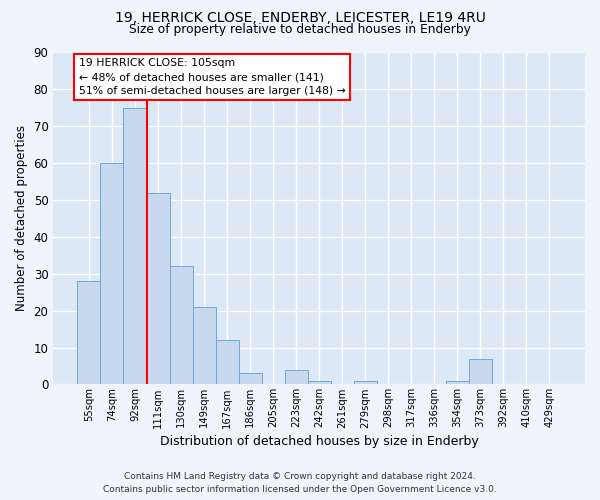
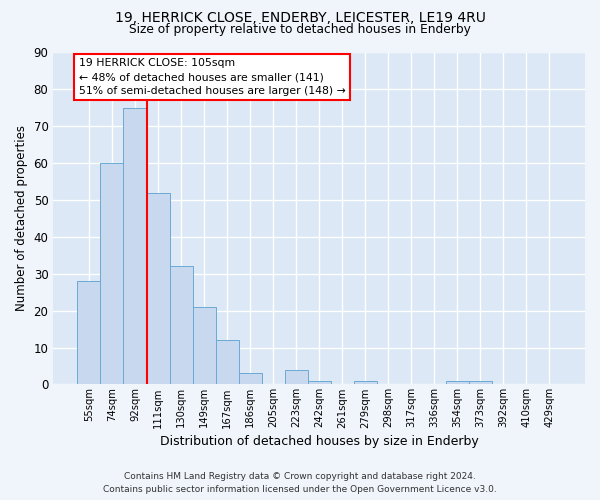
373sqm: 7 -> 1
